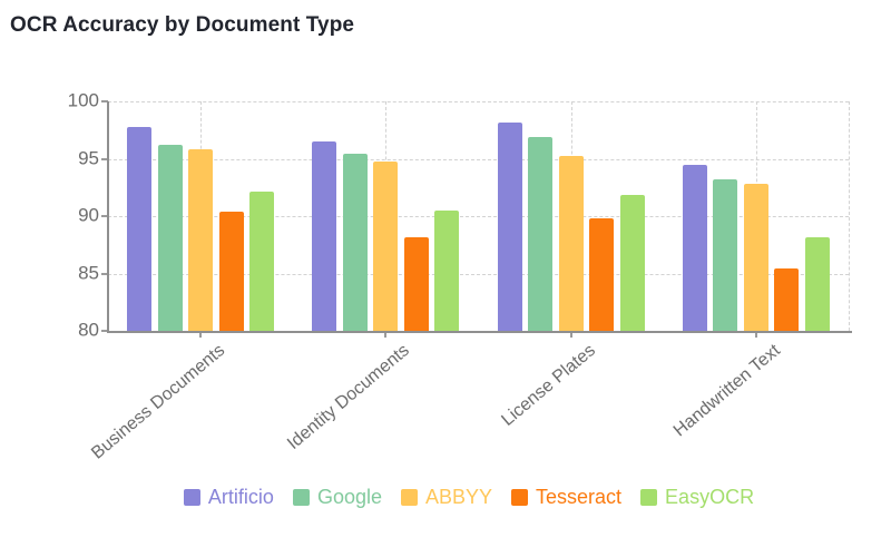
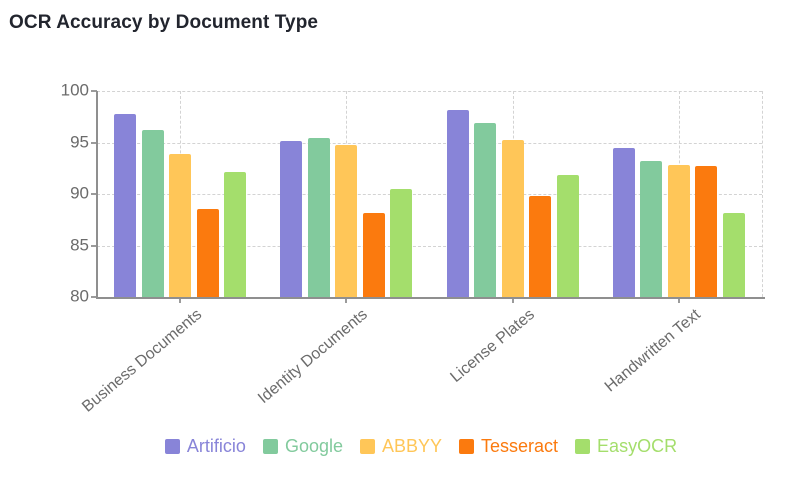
ABBYY/Business Documents: 95.8 -> 93.9
Tesseract/Business Documents: 90.4 -> 88.5
Artificio/Identity Documents: 96.5 -> 95.1
Tesseract/Handwritten Text: 85.4 -> 92.7
